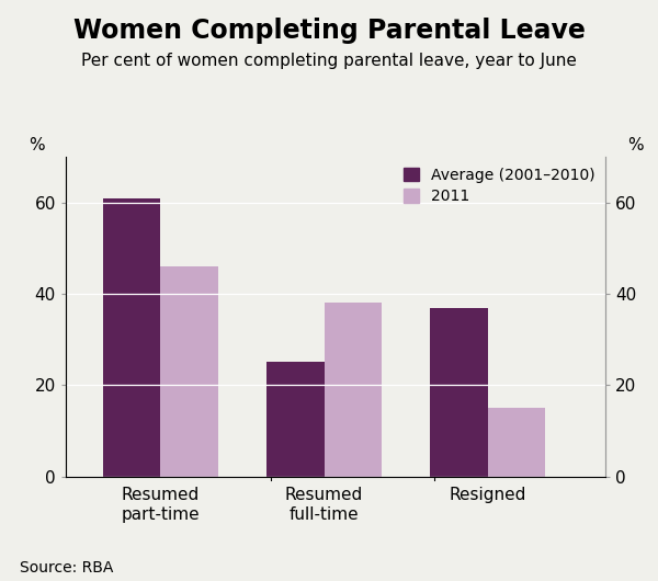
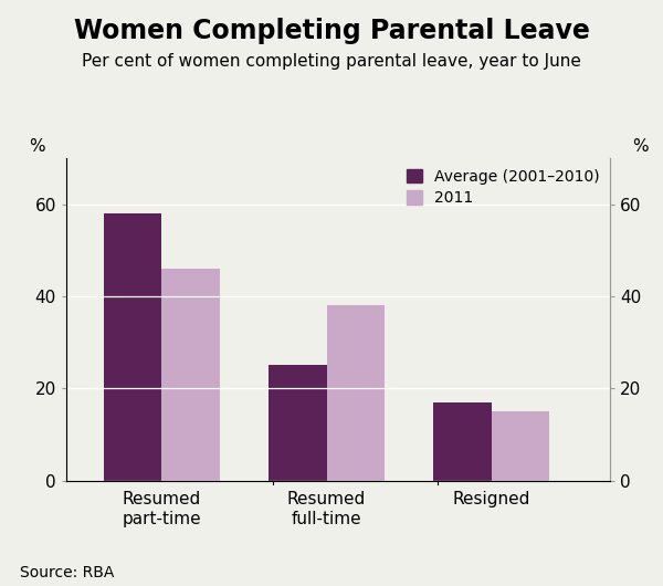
Average (2001–2010)/Resumed part-time: 61 -> 58
Average (2001–2010)/Resigned: 37 -> 17
